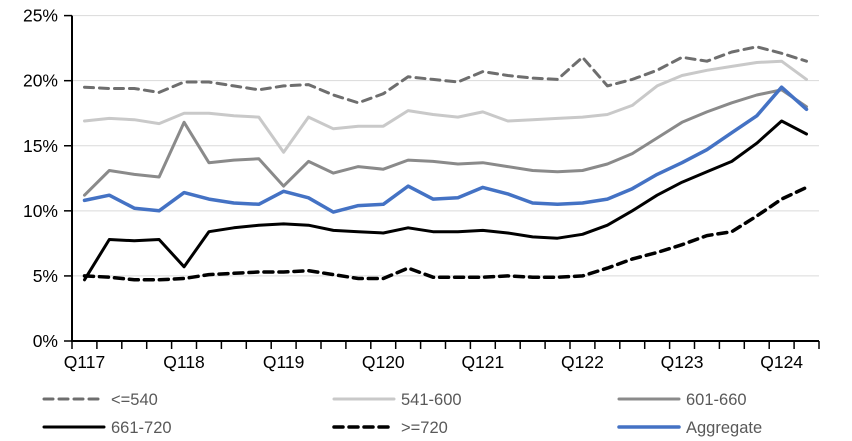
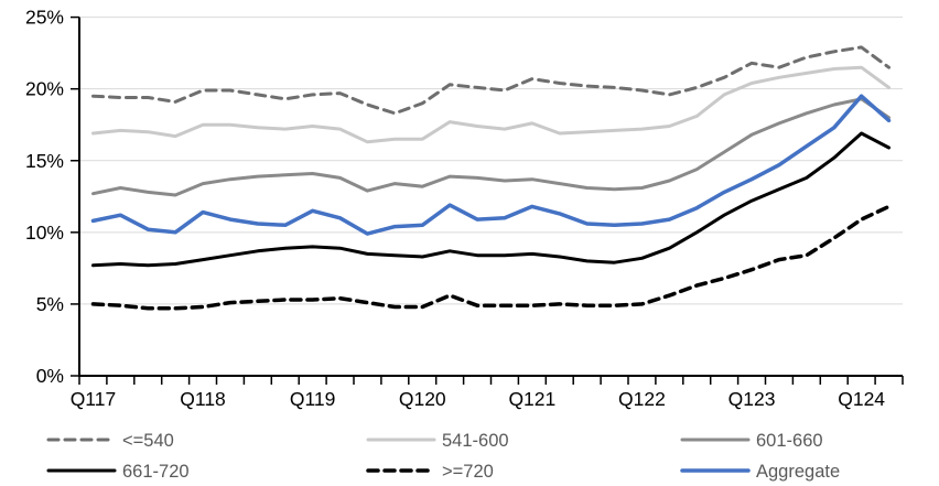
601-660/Q117: 11.2% -> 12.7%
661-720/Q117: 4.7% -> 7.7%
601-660/Q118: 16.8% -> 13.4%
661-720/Q118: 5.7% -> 8.1%
541-600/Q119: 14.5% -> 17.4%
601-660/Q119: 11.9% -> 14.1%
<=540/Q122: 21.8% -> 19.9%
<=540/Q124: 22.1% -> 22.9%
